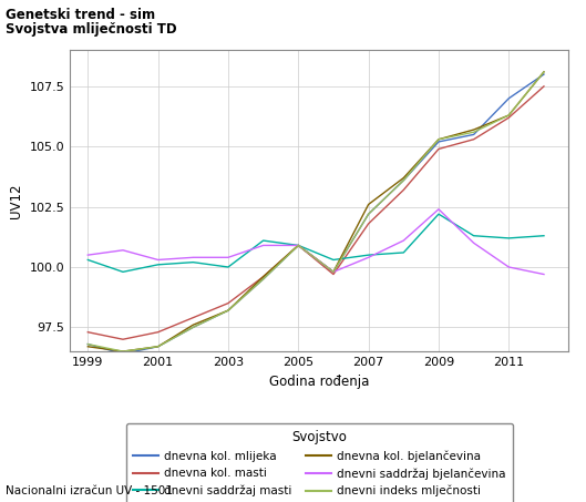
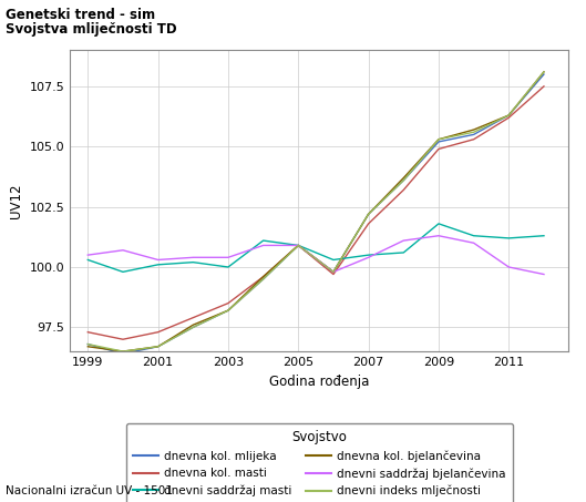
dnevna kol. bjelančevina/2007: 102.6 -> 102.2
dnevni saddržaj masti/2009: 102.2 -> 101.8
dnevni saddržaj bjelančevina/2009: 102.4 -> 101.3
dnevna kol. mlijeka/2011: 107.0 -> 106.3
